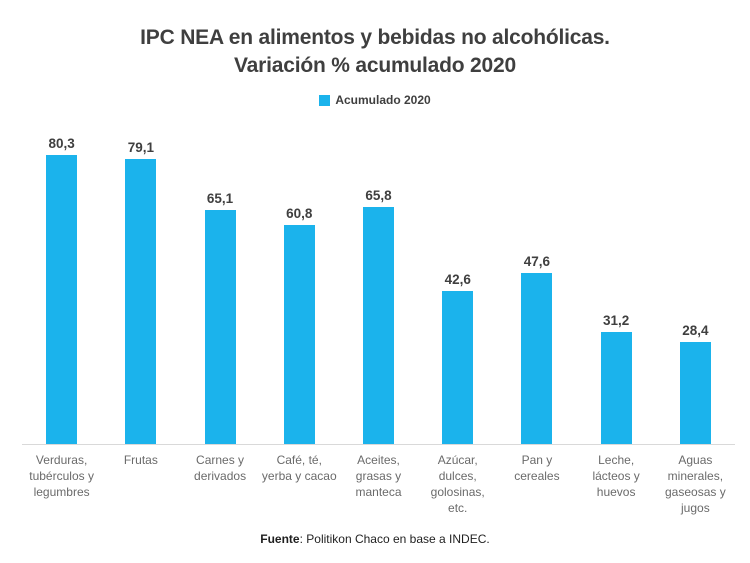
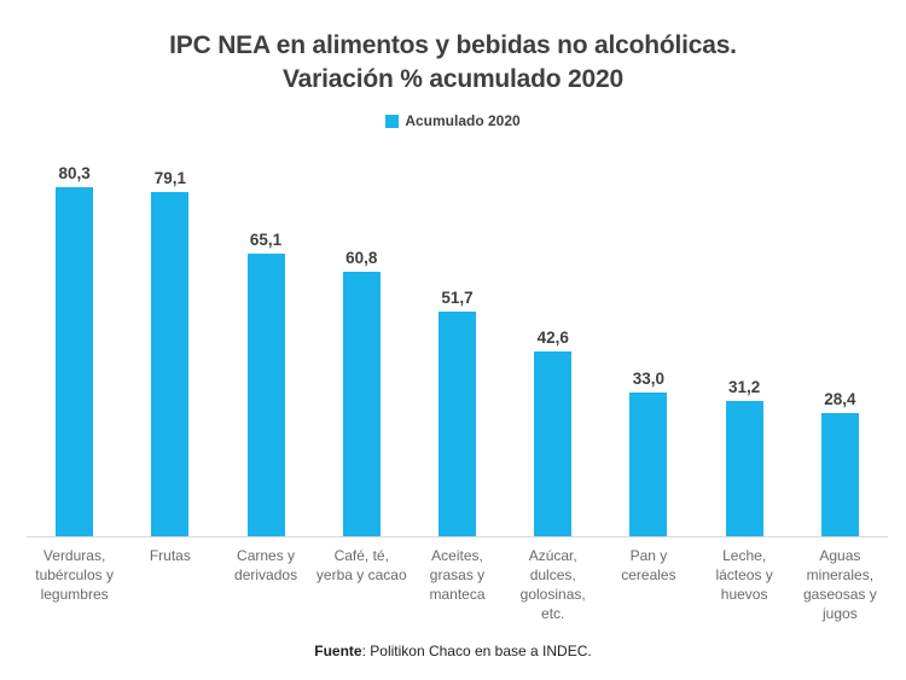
Aceites, grasas y manteca: 65,8 -> 51,7
Pan y cereales: 47,6 -> 33,0
